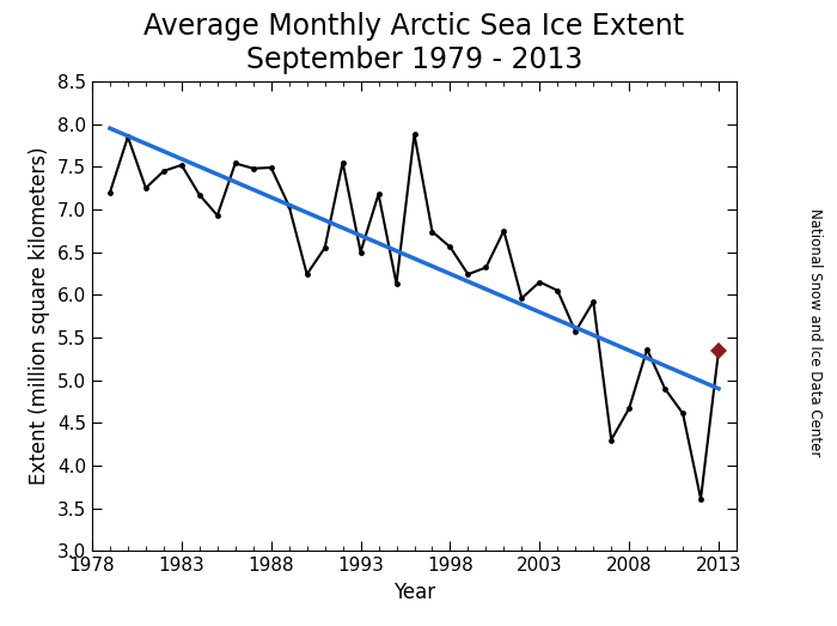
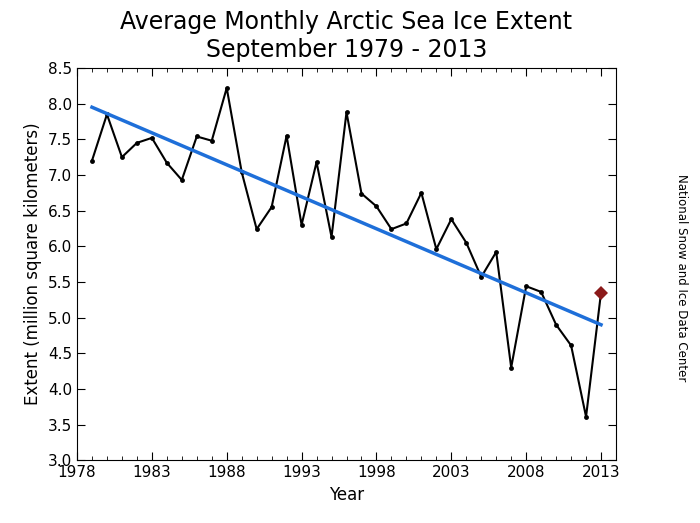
1988: 7.49 -> 8.22
1993: 6.50 -> 6.30
2003: 6.15 -> 6.38
2008: 4.67 -> 5.44
